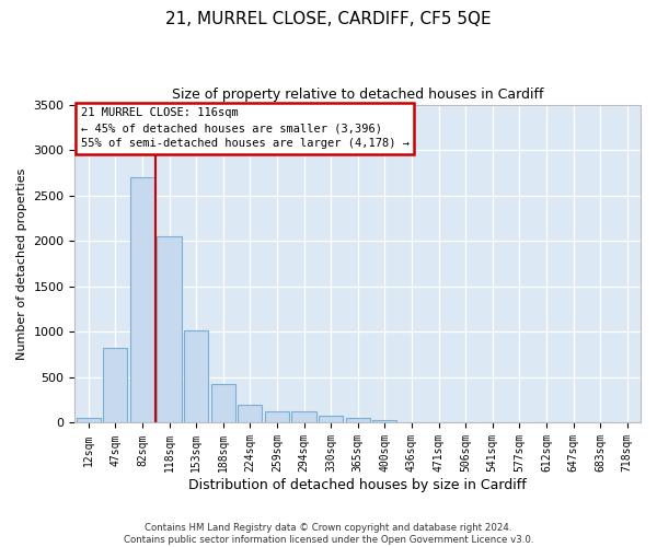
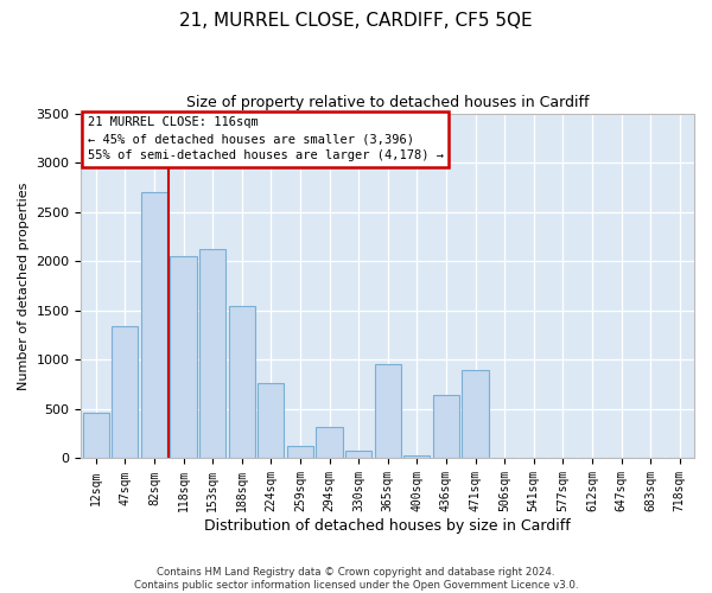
12sqm: 50 -> 460
47sqm: 820 -> 1340
153sqm: 1020 -> 2120
188sqm: 430 -> 1540
224sqm: 200 -> 760
294sqm: 130 -> 320
365sqm: 50 -> 960
436sqm: 10 -> 640
471sqm: 0 -> 900
